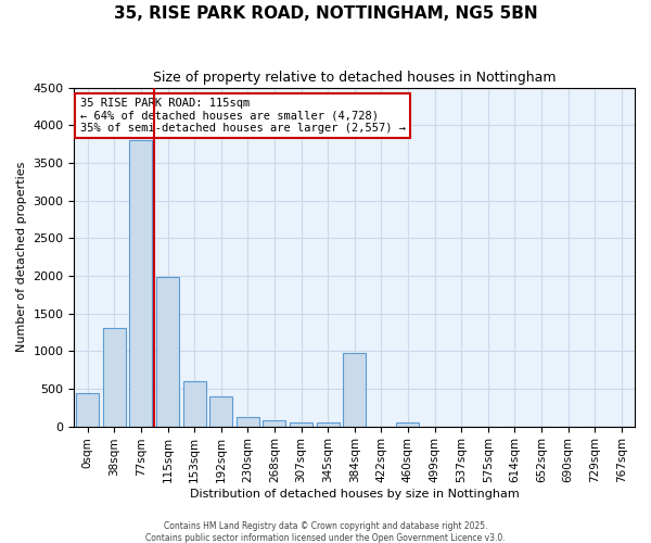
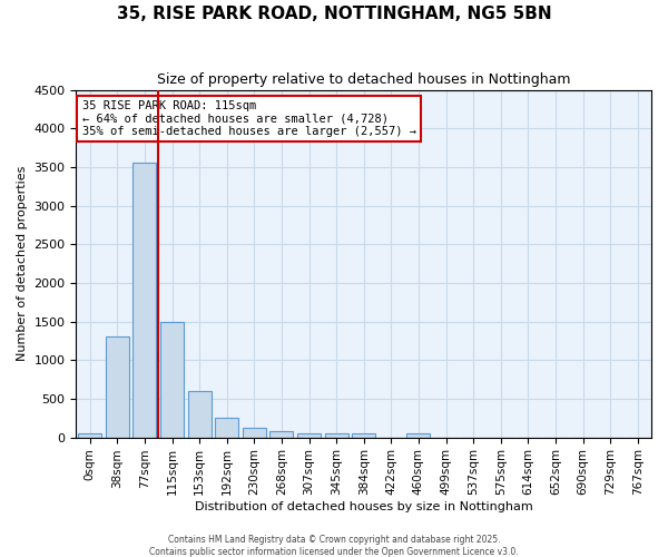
0sqm: 440 -> 50
77sqm: 3800 -> 3550
115sqm: 1980 -> 1500
192sqm: 400 -> 250
384sqm: 980 -> 50
